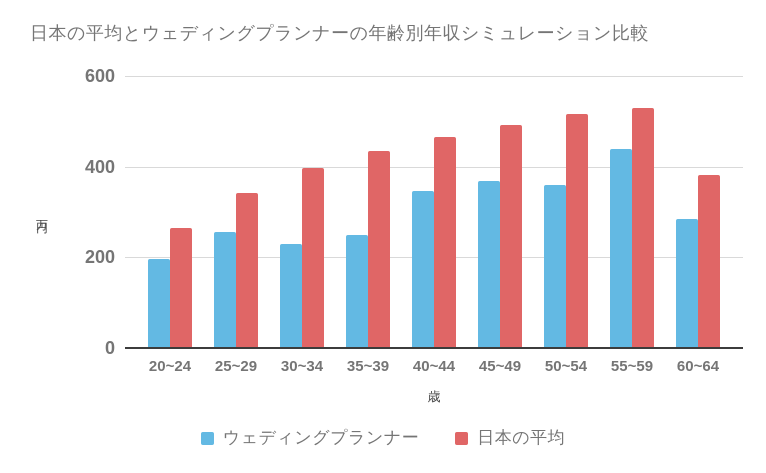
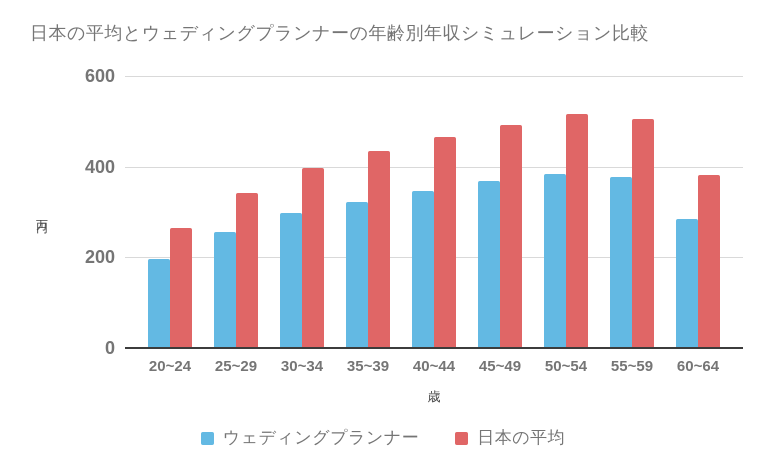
ウェディングプランナー/30~34: 230 -> 300
ウェディングプランナー/35~39: 250 -> 320
ウェディングプランナー/50~54: 360 -> 380
ウェディングプランナー/55~59: 440 -> 380
日本の平均/55~59: 530 -> 510
